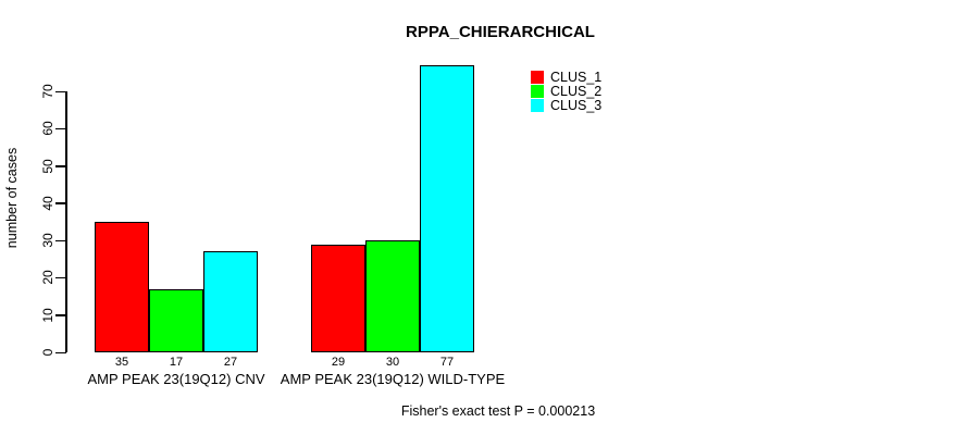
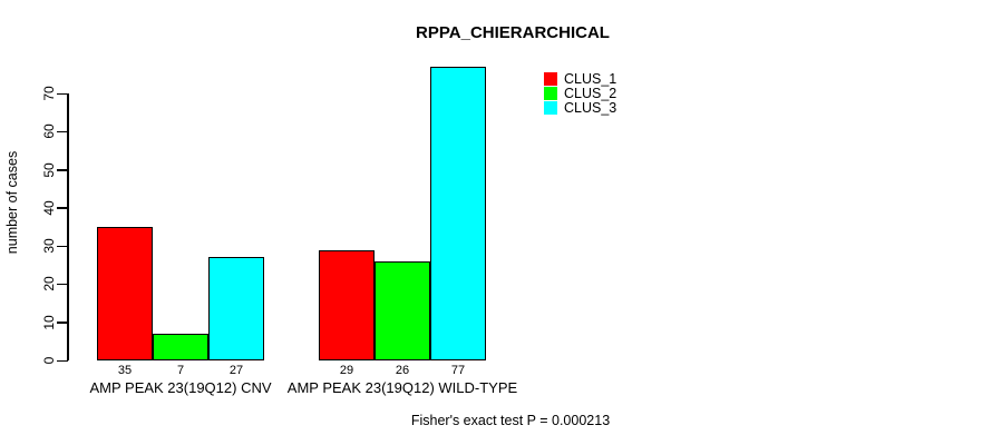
CLUS_2/AMP PEAK 23(19Q12) CNV: 17 -> 7
CLUS_2/AMP PEAK 23(19Q12) WILD-TYPE: 30 -> 26
